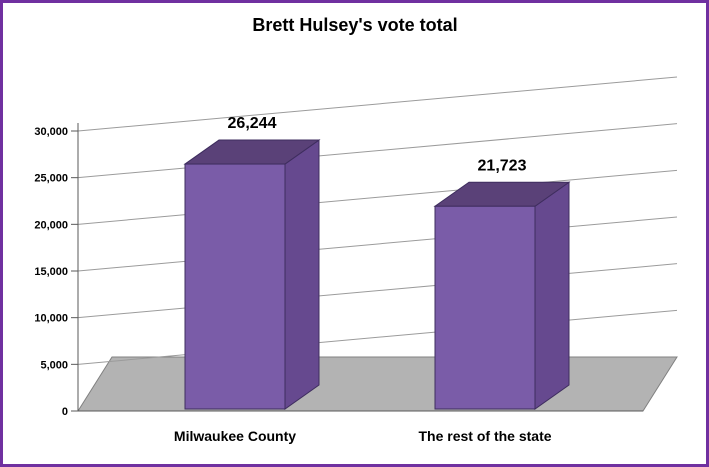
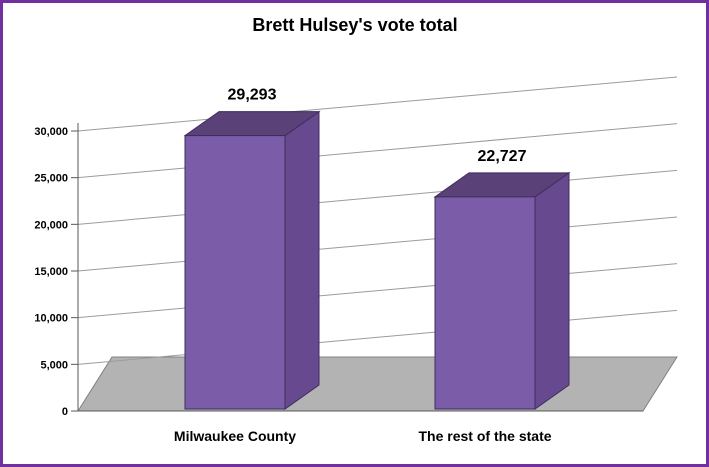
Milwaukee County: 26,244 -> 29,293
The rest of the state: 21,723 -> 22,727
